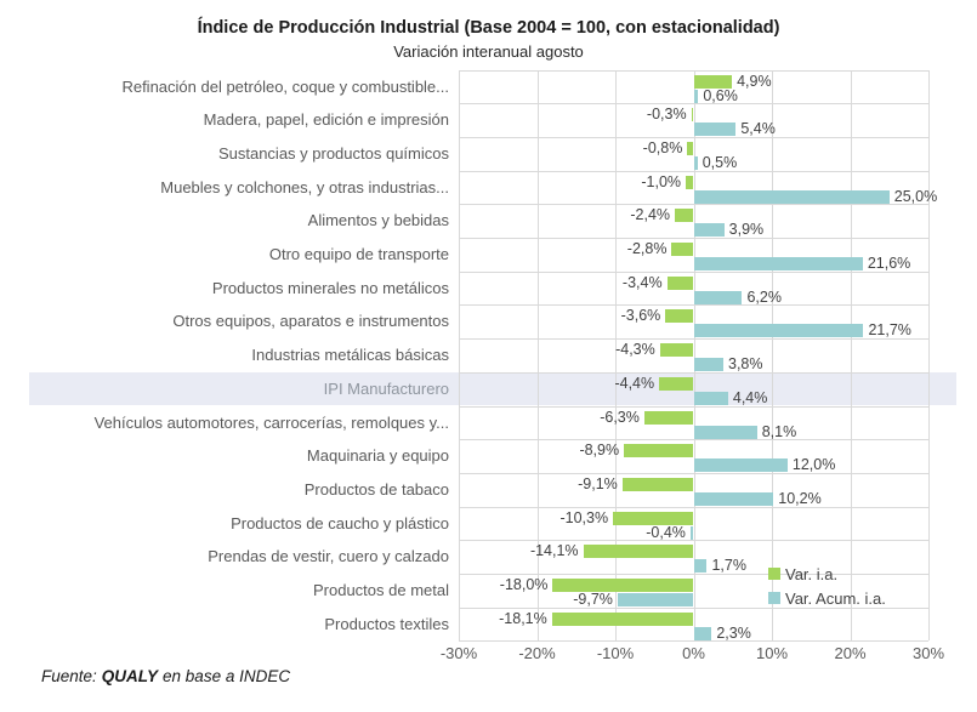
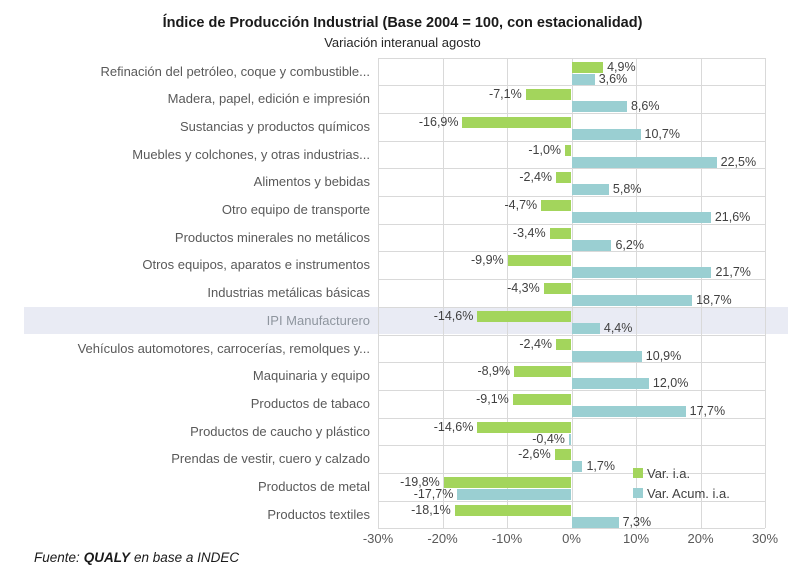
Var. Acum. i.a./Refinación del petróleo, coque y combustible...: 0,6% -> 3,6%
Var. i.a./Madera, papel, edición e impresión: -0,3% -> -7,1%
Var. Acum. i.a./Madera, papel, edición e impresión: 5,4% -> 8,6%
Var. i.a./Sustancias y productos químicos: -0,8% -> -16,9%
Var. Acum. i.a./Sustancias y productos químicos: 0,5% -> 10,7%
Var. Acum. i.a./Muebles y colchones, y otras industrias...: 25,0% -> 22,5%
Var. Acum. i.a./Alimentos y bebidas: 3,9% -> 5,8%
Var. i.a./Otro equipo de transporte: -2,8% -> -4,7%
Var. i.a./Otros equipos, aparatos e instrumentos: -3,6% -> -9,9%
Var. Acum. i.a./Industrias metálicas básicas: 3,8% -> 18,7%
Var. i.a./IPI Manufacturero: -4,4% -> -14,6%
Var. i.a./Vehículos automotores, carrocerías, remolques y...: -6,3% -> -2,4%
Var. Acum. i.a./Vehículos automotores, carrocerías, remolques y...: 8,1% -> 10,9%
Var. Acum. i.a./Productos de tabaco: 10,2% -> 17,7%
Var. i.a./Productos de caucho y plástico: -10,3% -> -14,6%
Var. i.a./Prendas de vestir, cuero y calzado: -14,1% -> -2,6%
Var. i.a./Productos de metal: -18,0% -> -19,8%
Var. Acum. i.a./Productos de metal: -9,7% -> -17,7%
Var. Acum. i.a./Productos textiles: 2,3% -> 7,3%
